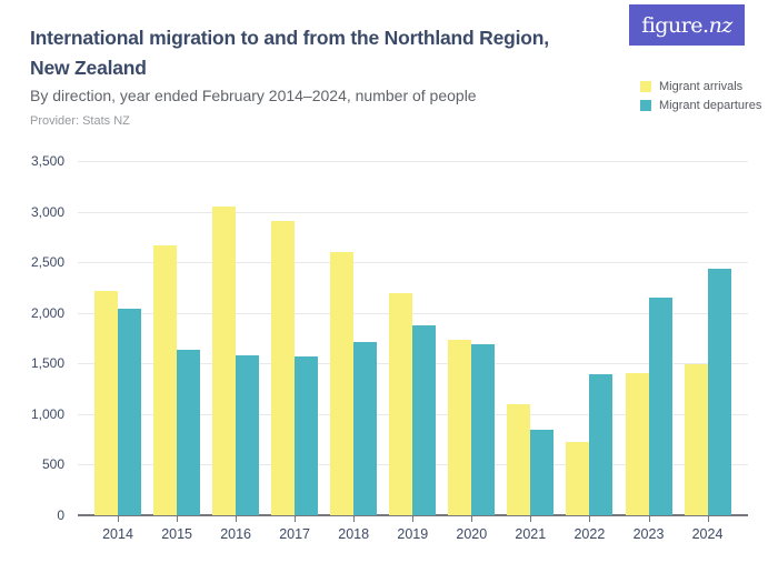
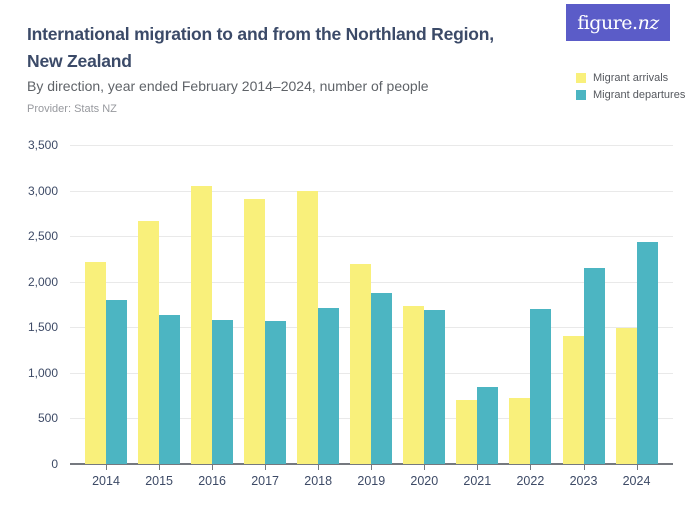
Migrant departures/2014: 2000 -> 1800
Migrant arrivals/2018: 2600 -> 3000
Migrant arrivals/2021: 1100 -> 700
Migrant departures/2022: 1400 -> 1700
